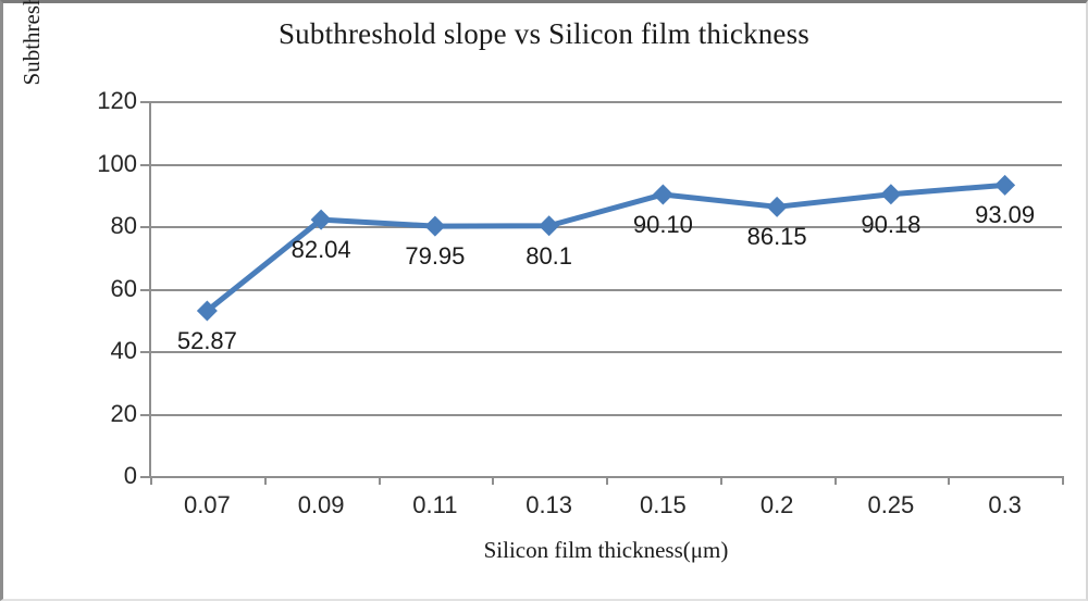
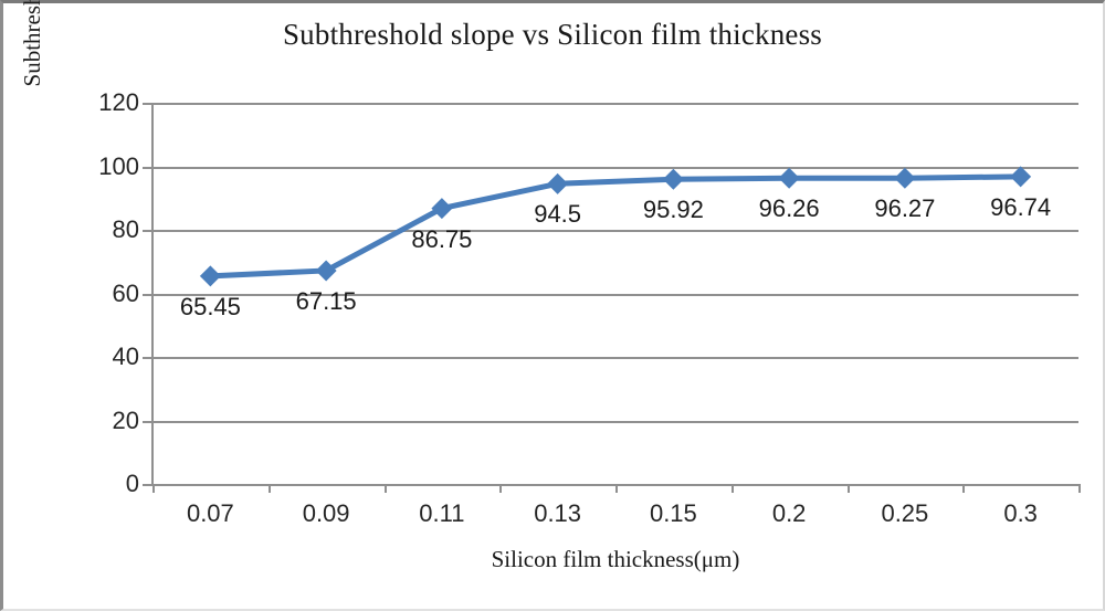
0.07: 52.87 -> 65.45
0.09: 82.04 -> 67.15
0.11: 79.95 -> 86.75
0.13: 80.1 -> 94.5
0.15: 90.10 -> 95.92
0.2: 86.15 -> 96.26
0.25: 90.18 -> 96.27
0.3: 93.09 -> 96.74
